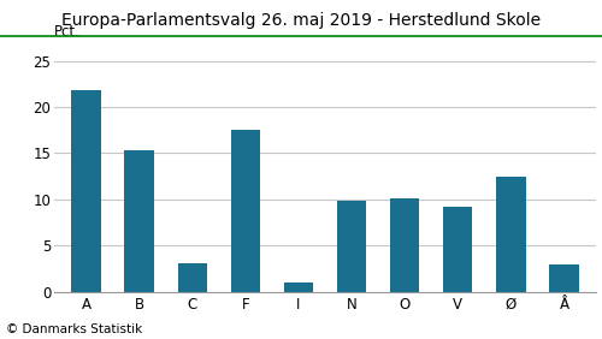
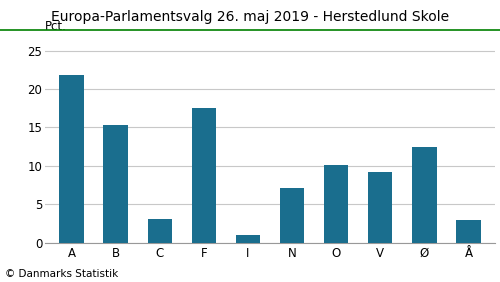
N: 9.8 -> 7.1
